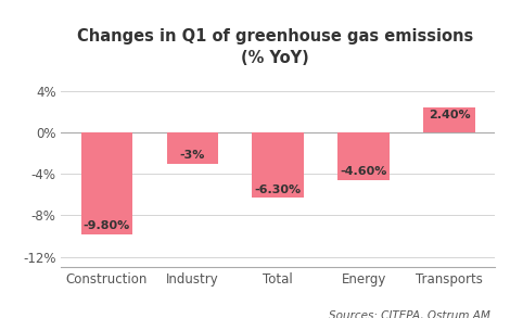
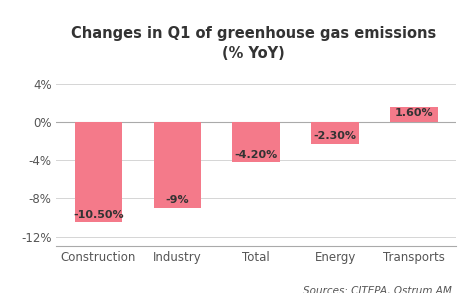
Construction: -9.80% -> -10.50%
Industry: -3% -> -9%
Total: -6.30% -> -4.20%
Energy: -4.60% -> -2.30%
Transports: 2.40% -> 1.60%
